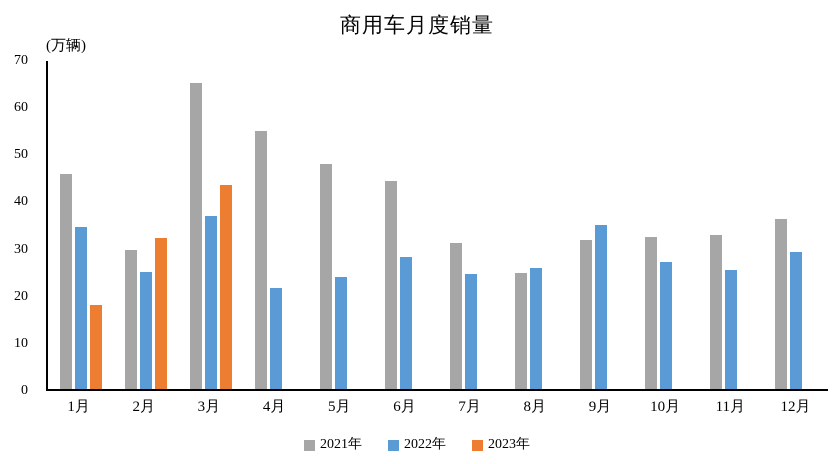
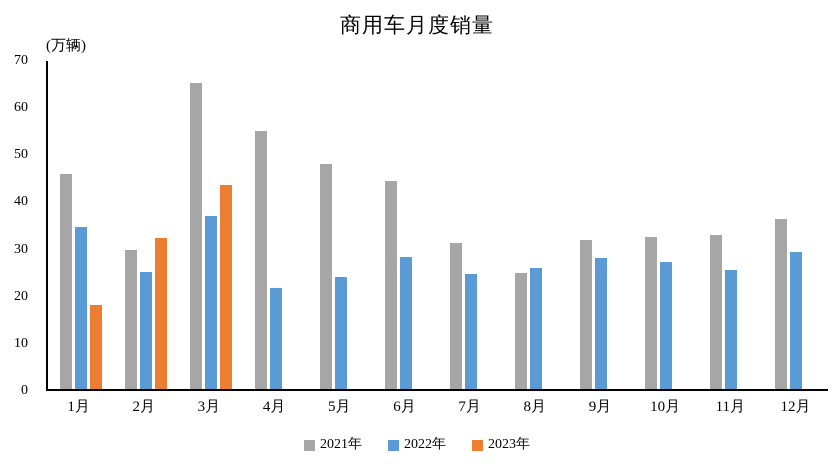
2022年/9月: 35 -> 28
